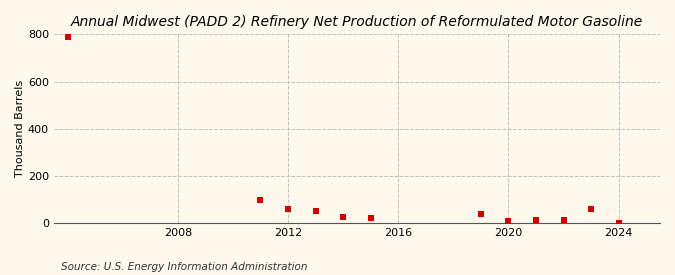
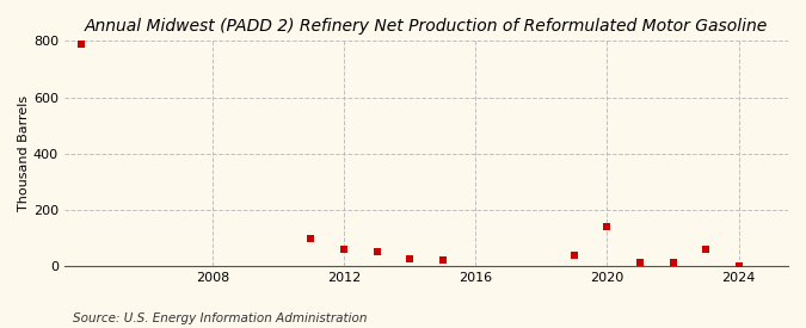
2020: 10 -> 140
